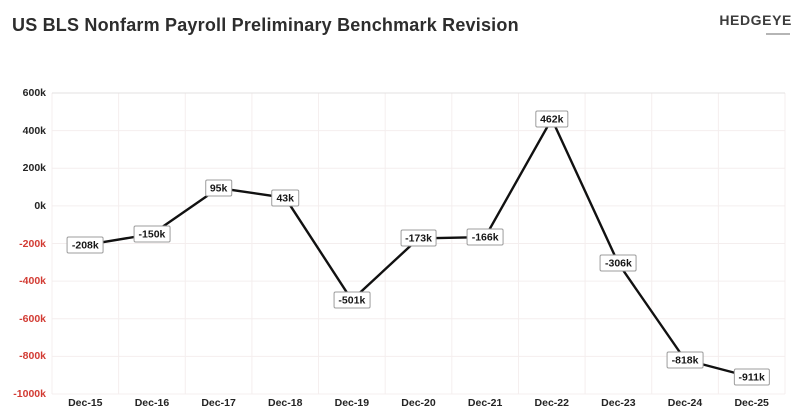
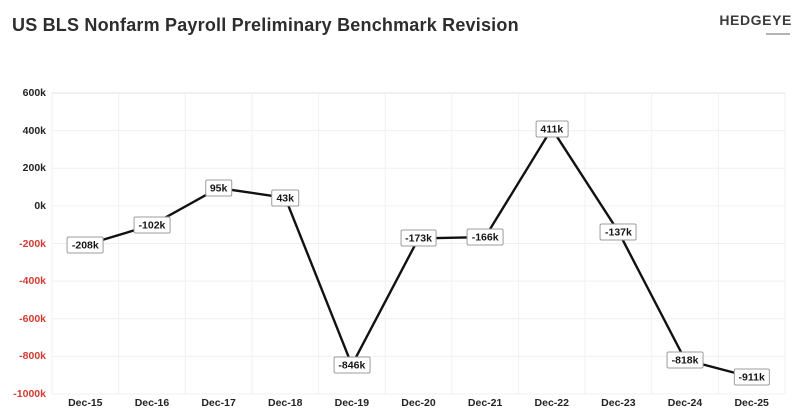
Dec-16: -150k -> -102k
Dec-19: -501k -> -846k
Dec-22: 462k -> 411k
Dec-23: -306k -> -137k
